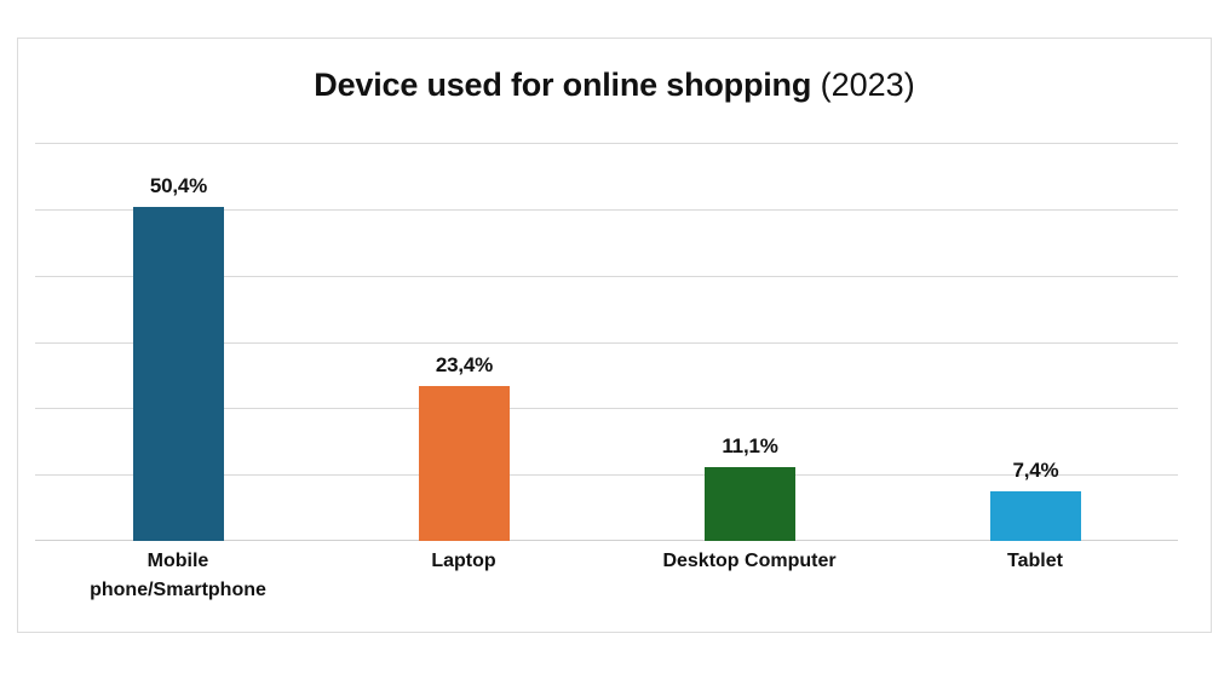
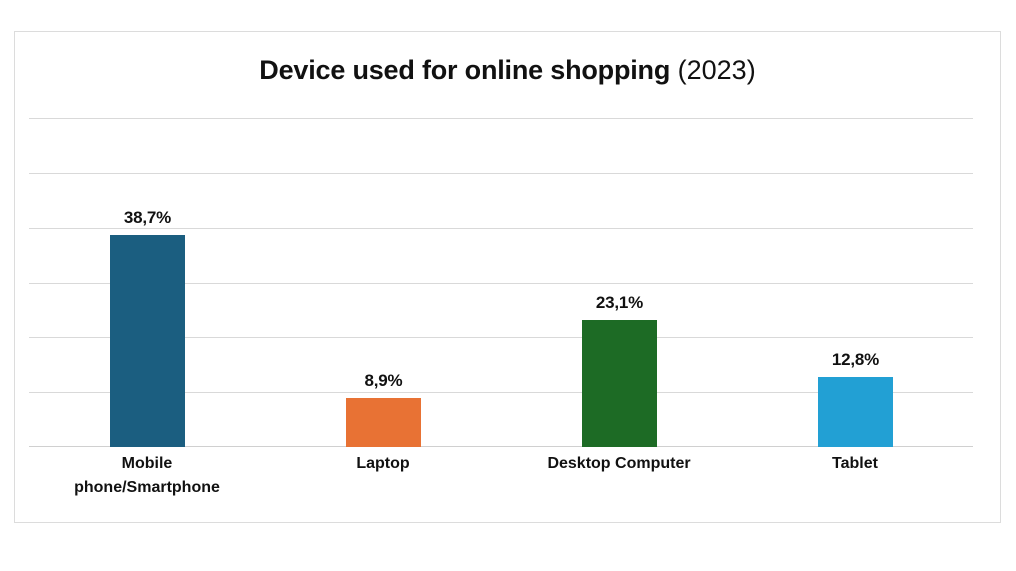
Mobile phone/Smartphone: 50,4% -> 38,7%
Laptop: 23,4% -> 8,9%
Desktop Computer: 11,1% -> 23,1%
Tablet: 7,4% -> 12,8%
